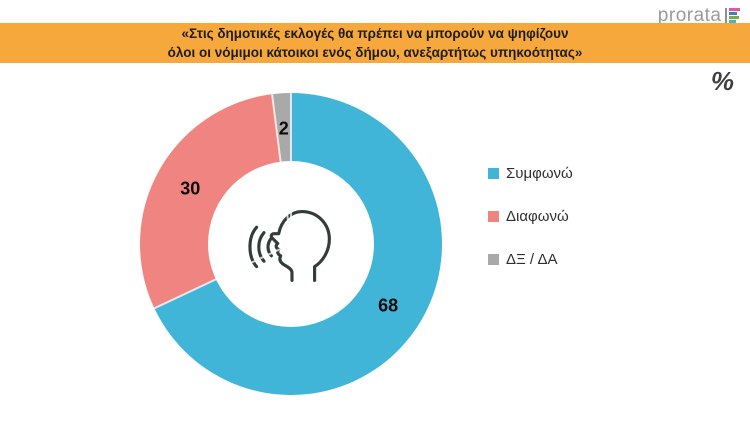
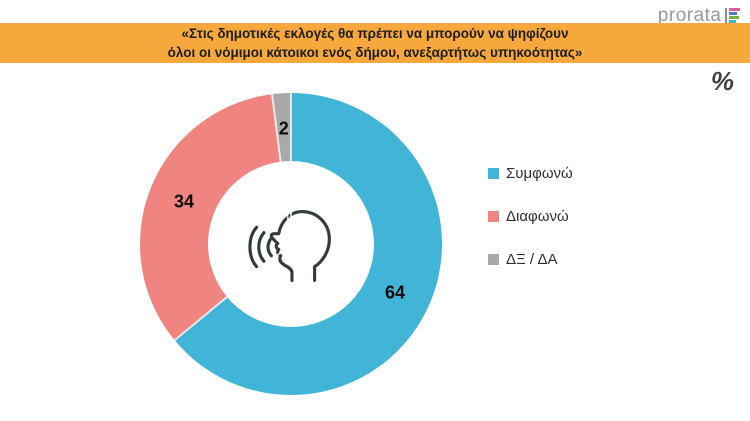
Συμφωνώ: 68 -> 64
Διαφωνώ: 30 -> 34
